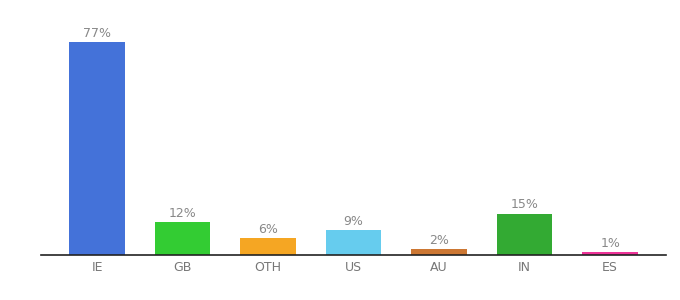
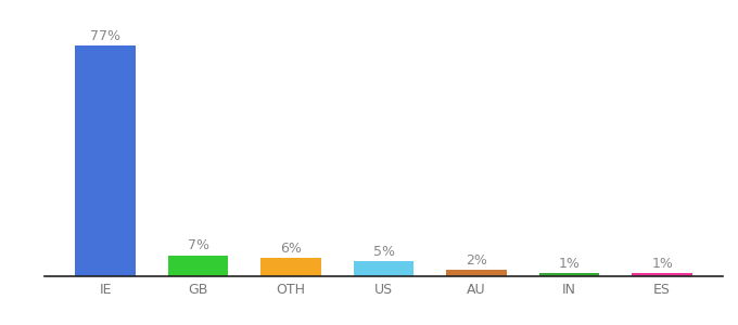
GB: 12% -> 7%
US: 9% -> 5%
IN: 15% -> 1%
